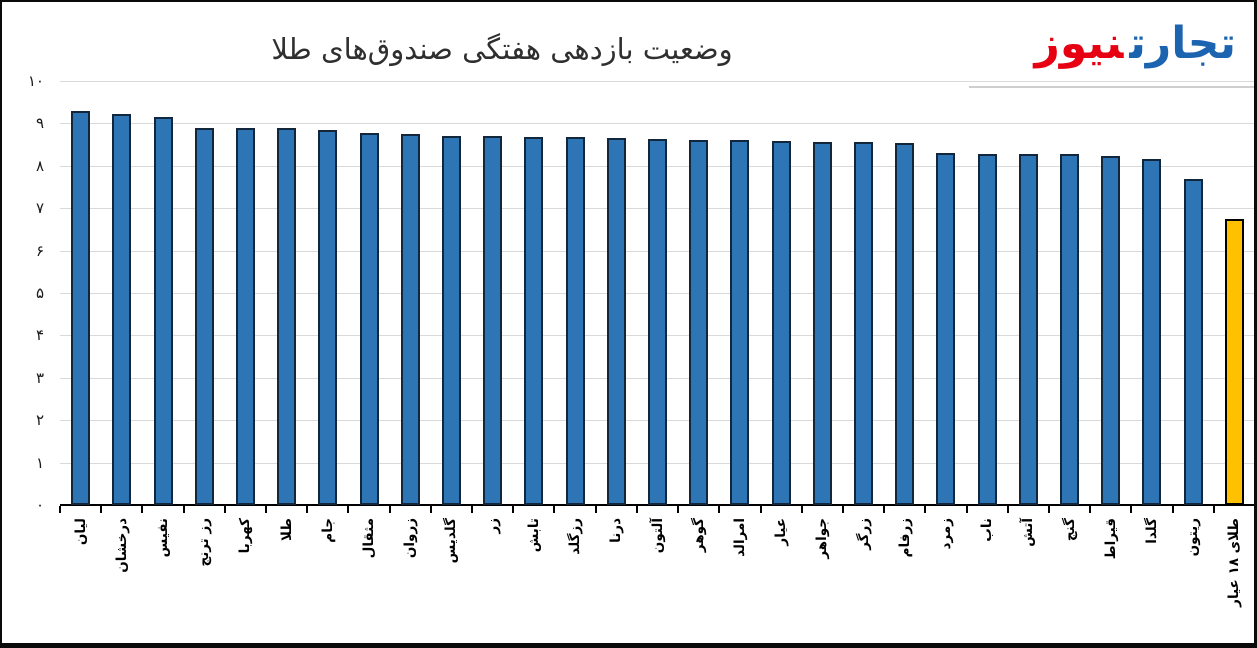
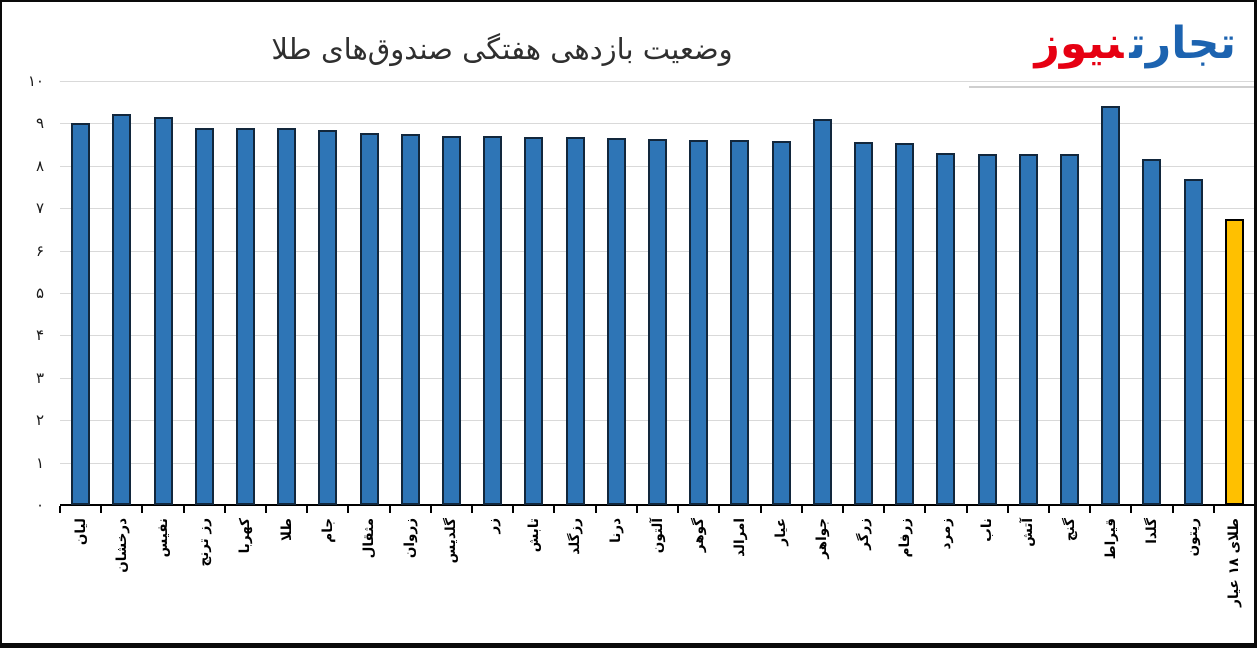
لیان: 9.3 -> 9.0
جواهر: 8.6 -> 9.1
قیراط: 8.2 -> 9.4
